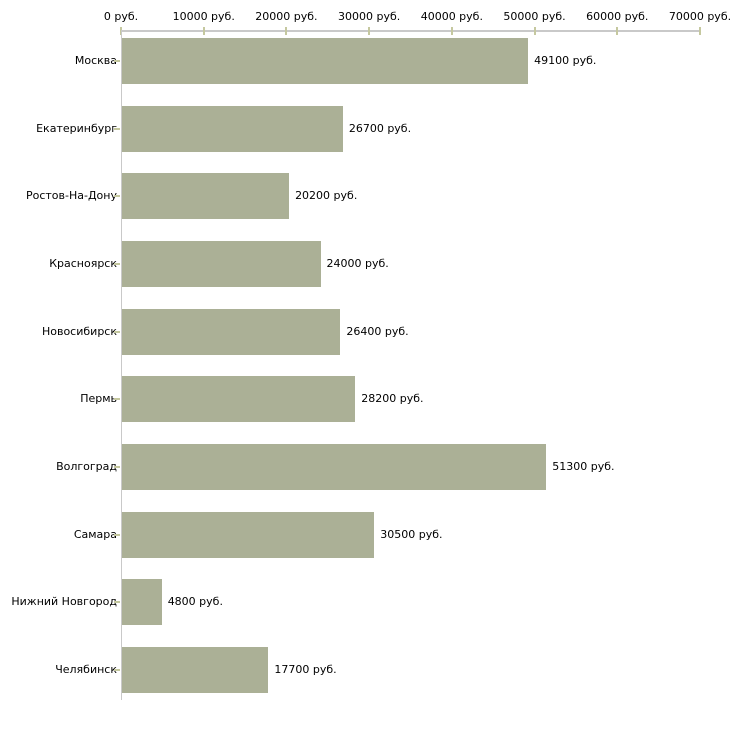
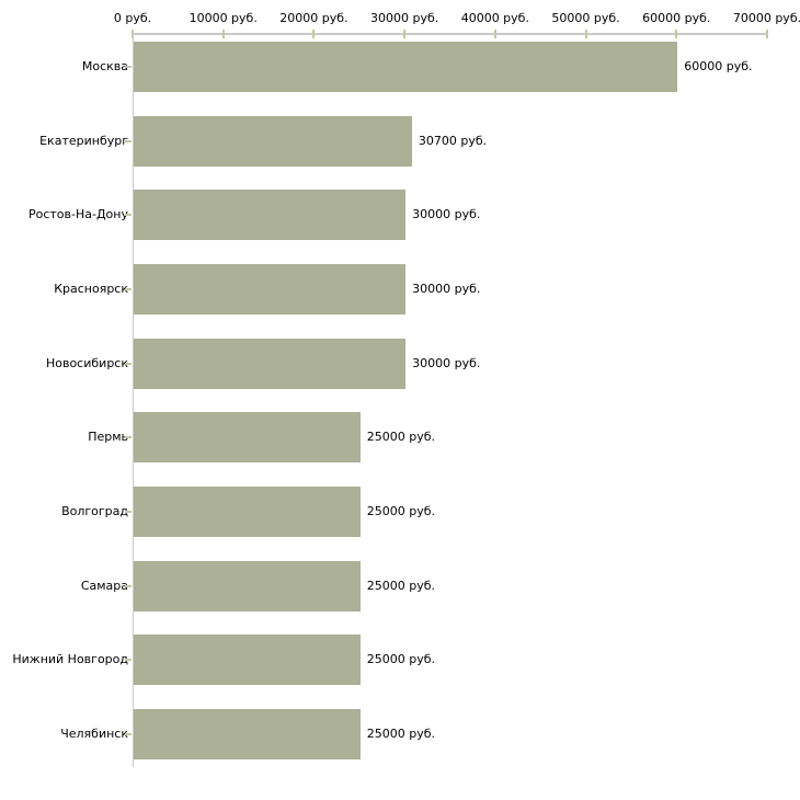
Москва: 49100 -> 60000
Екатеринбург: 26700 -> 30700
Ростов-На-Дону: 20200 -> 30000
Красноярск: 24000 -> 30000
Новосибирск: 26400 -> 30000
Пермь: 28200 -> 25000
Волгоград: 51300 -> 25000
Самара: 30500 -> 25000
Нижний Новгород: 4800 -> 25000
Челябинск: 17700 -> 25000
